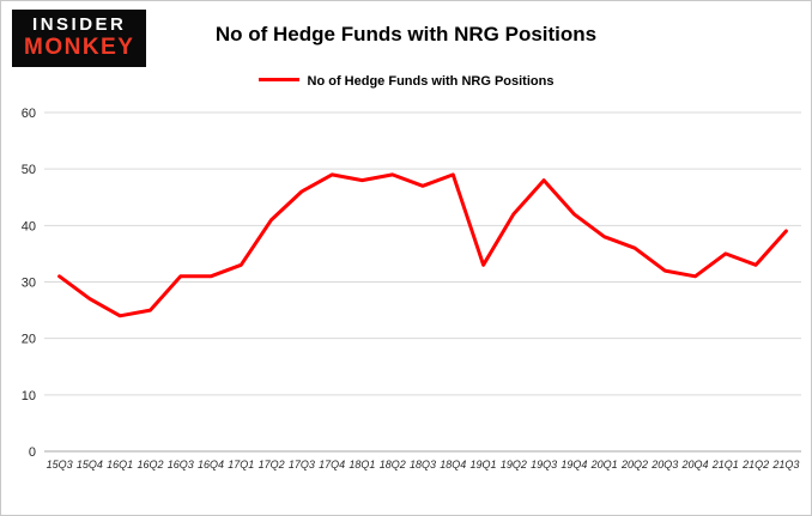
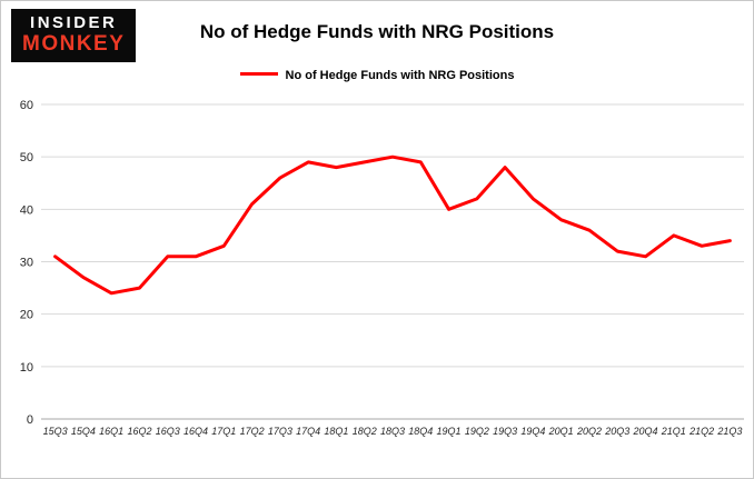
18Q3: 47 -> 50
19Q1: 33 -> 40
21Q3: 39 -> 34
